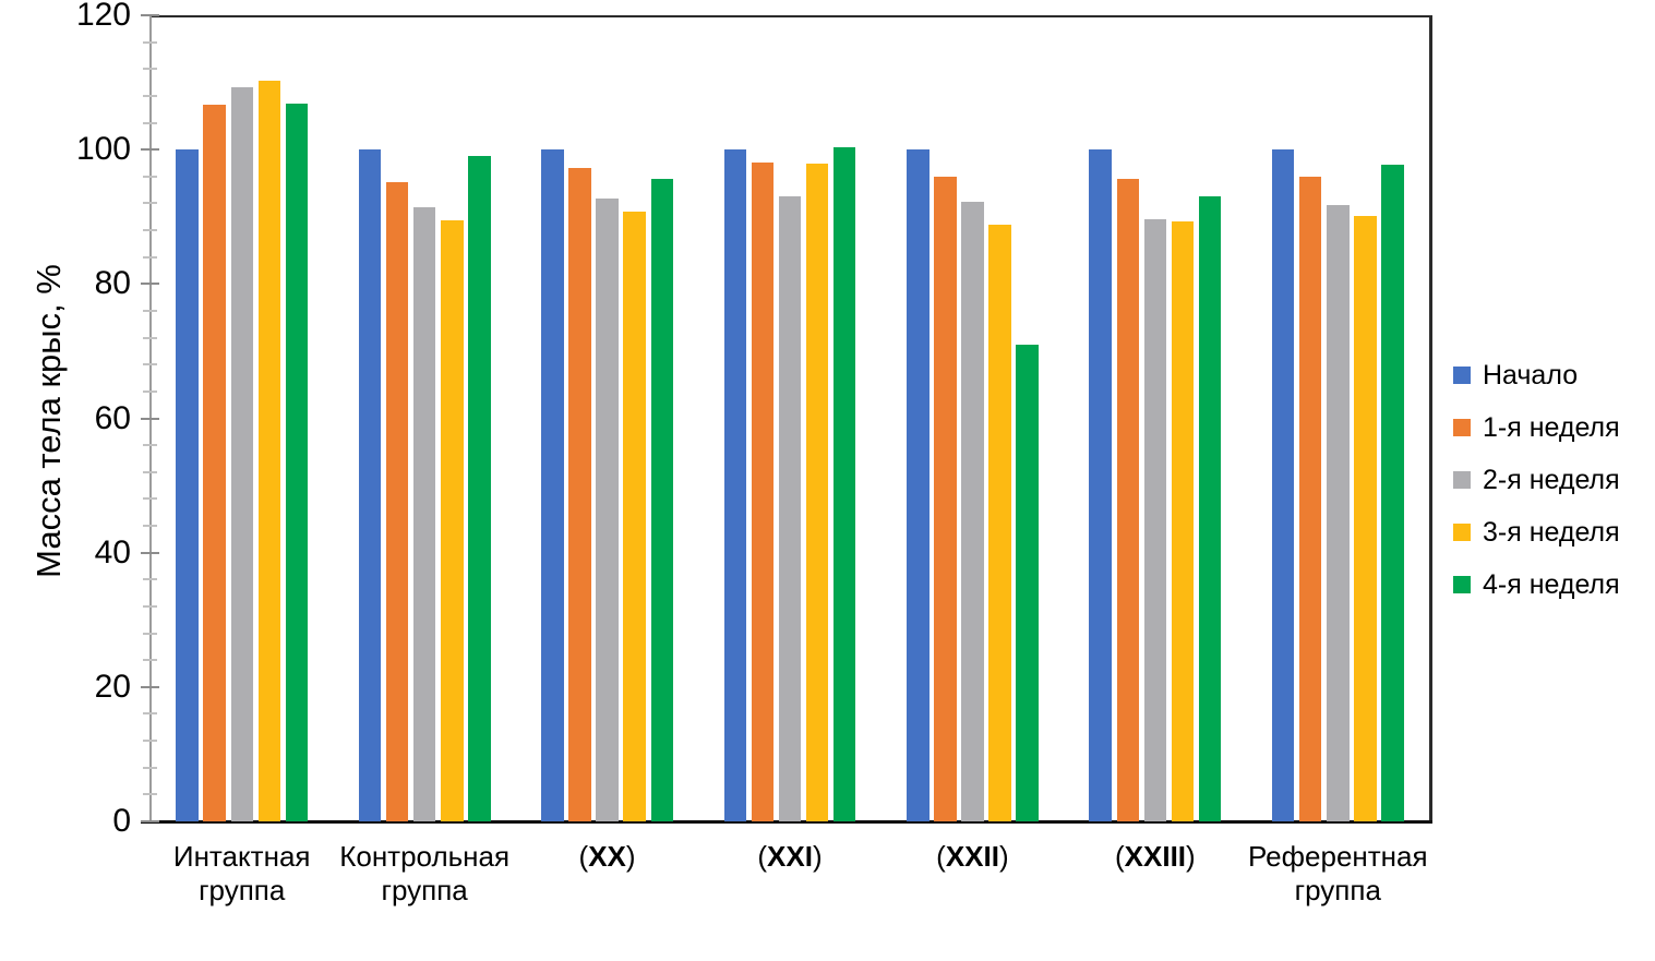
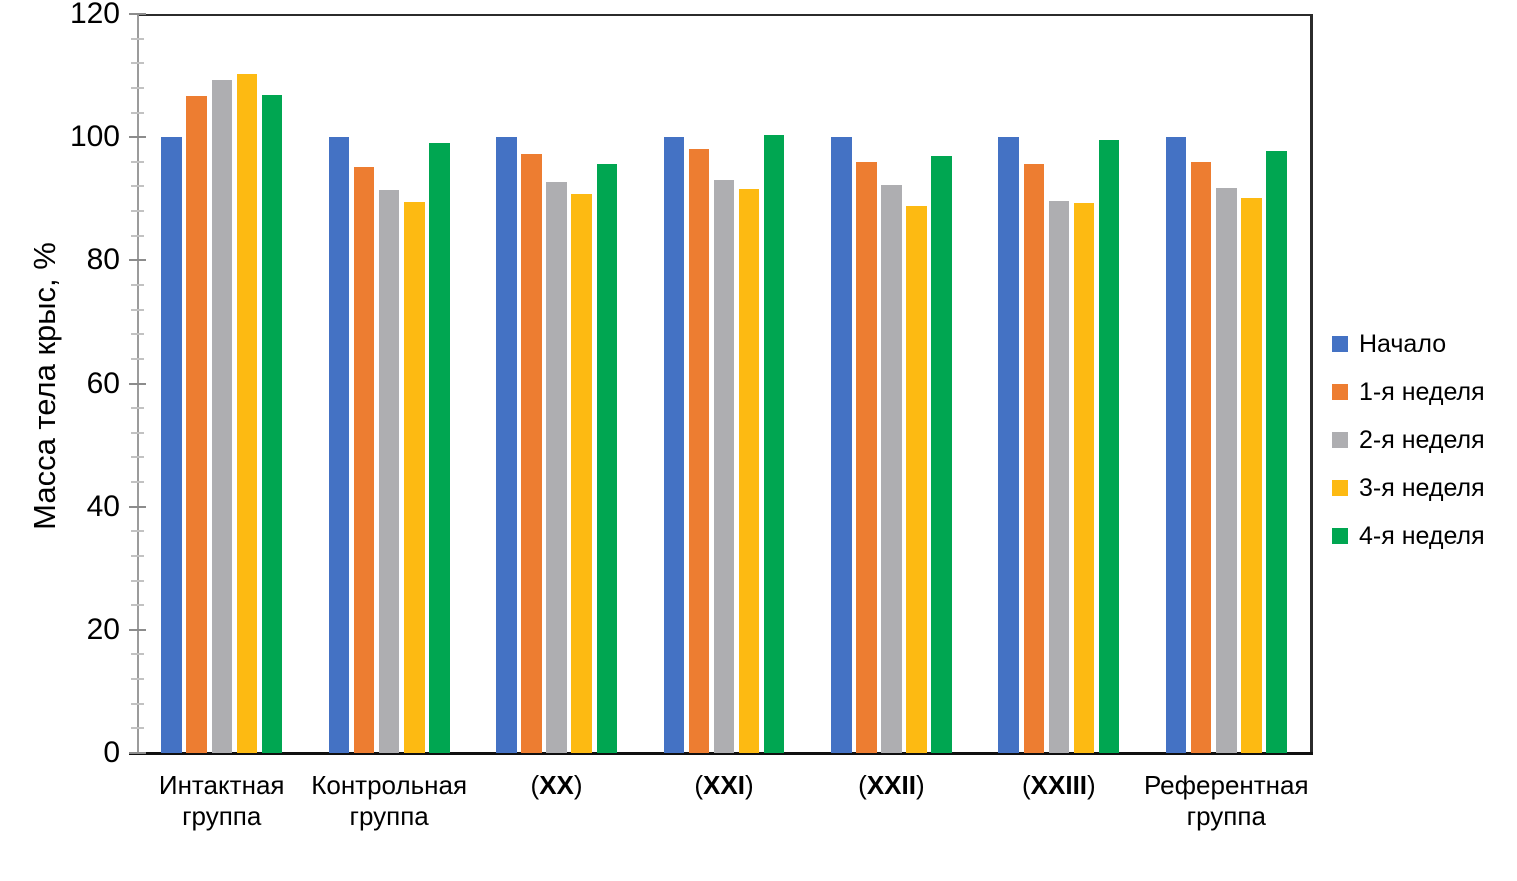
3-я неделя/(XXI): 98 -> 92
4-я неделя/(XXII): 71 -> 97
4-я неделя/(XXIII): 93 -> 100
